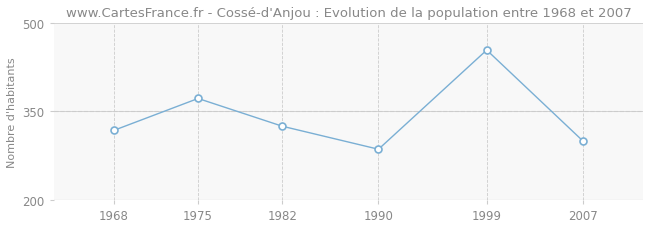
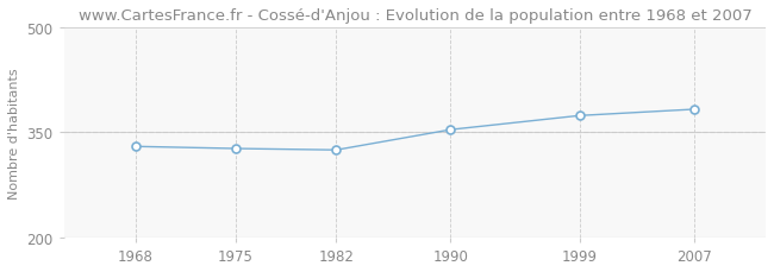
1968: 318 -> 330
1975: 372 -> 327
1990: 286 -> 354
1999: 454 -> 374
2007: 300 -> 383
